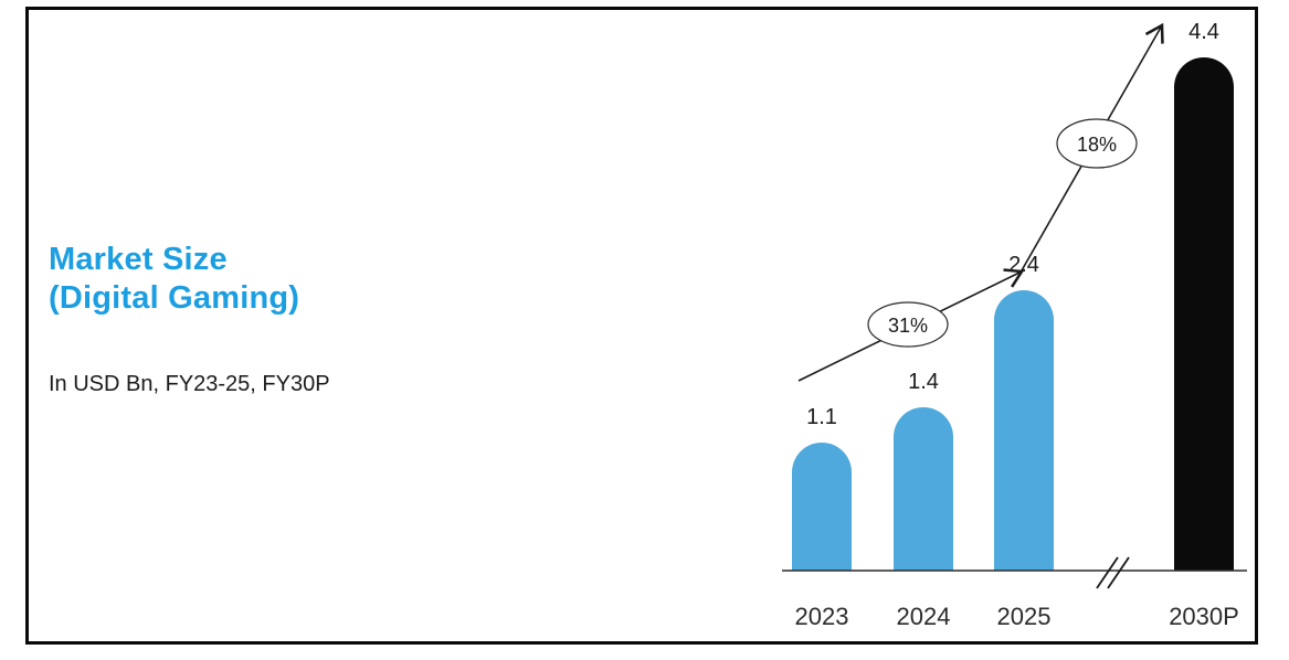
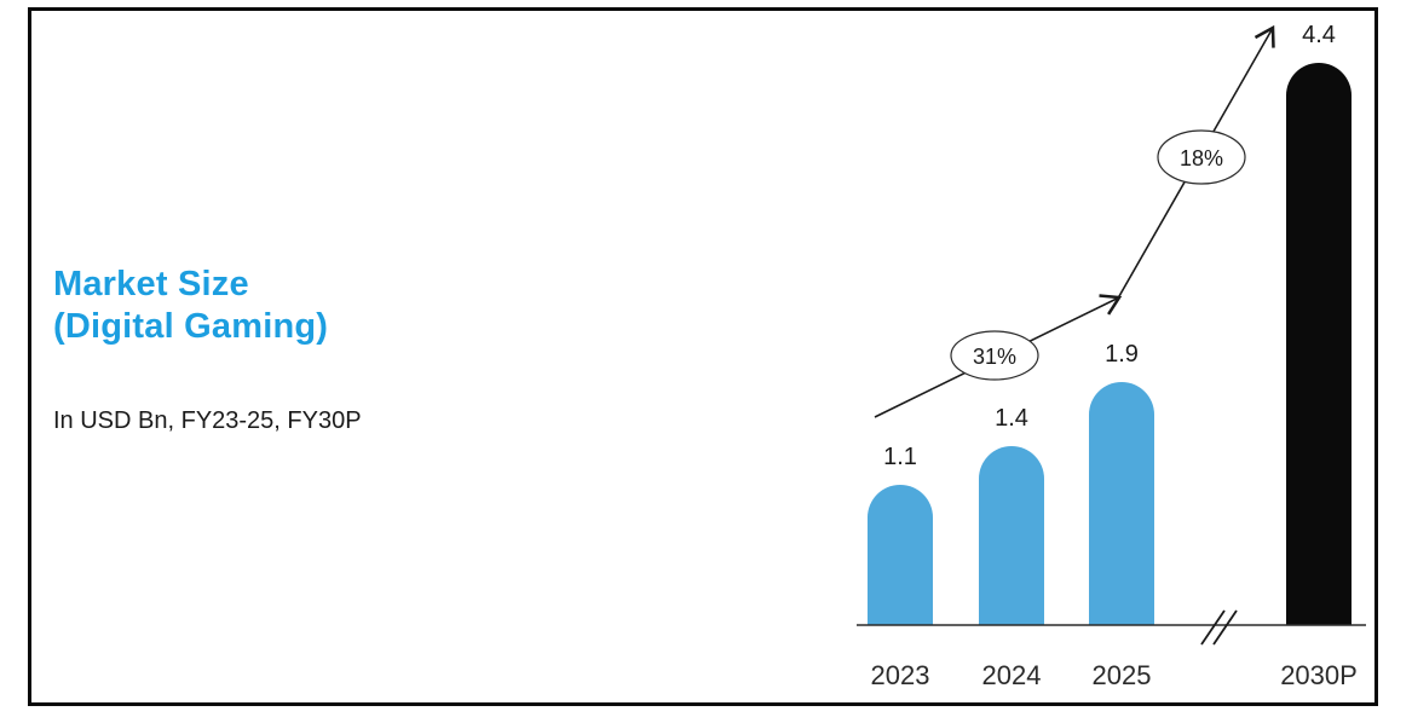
2025: 2.4 -> 1.9
